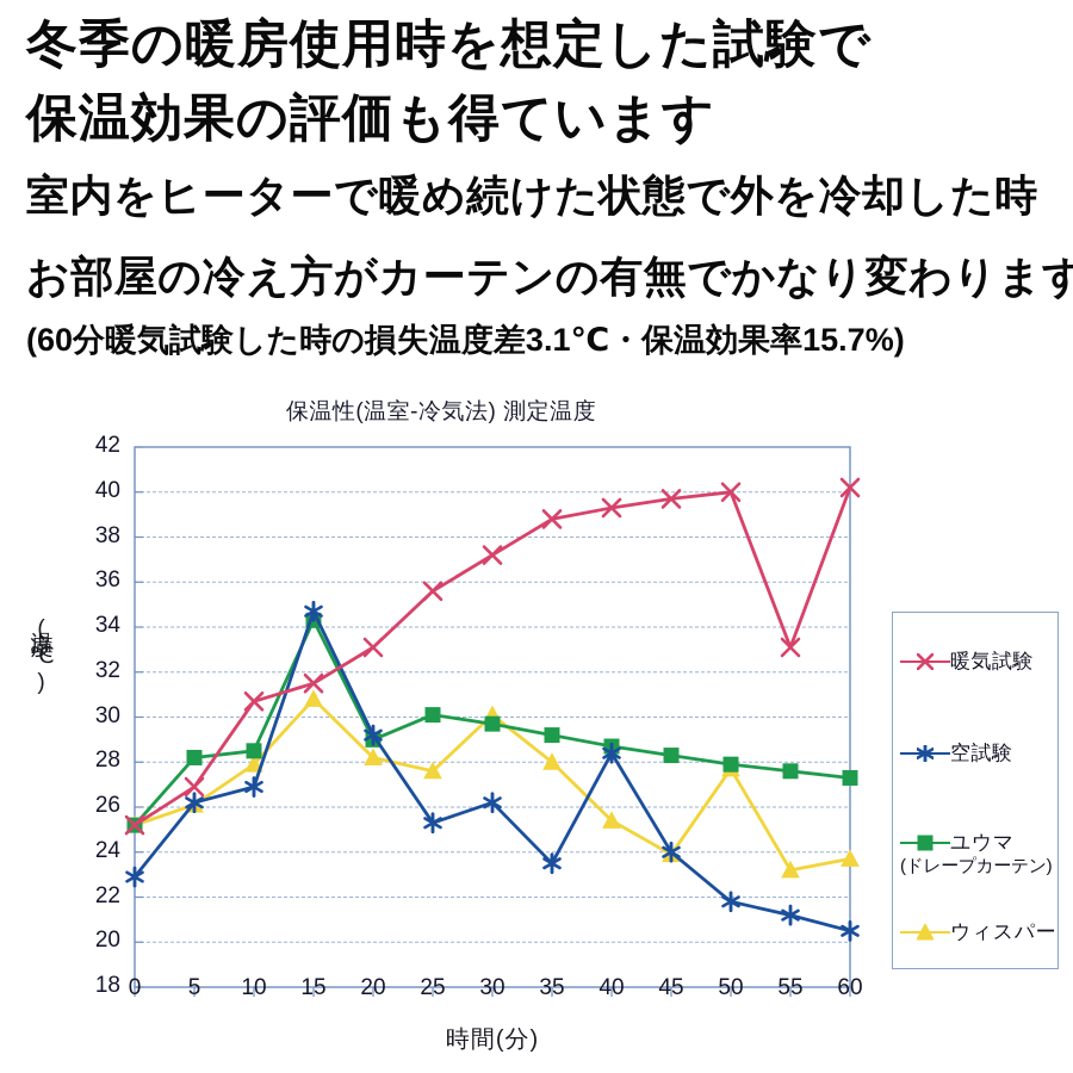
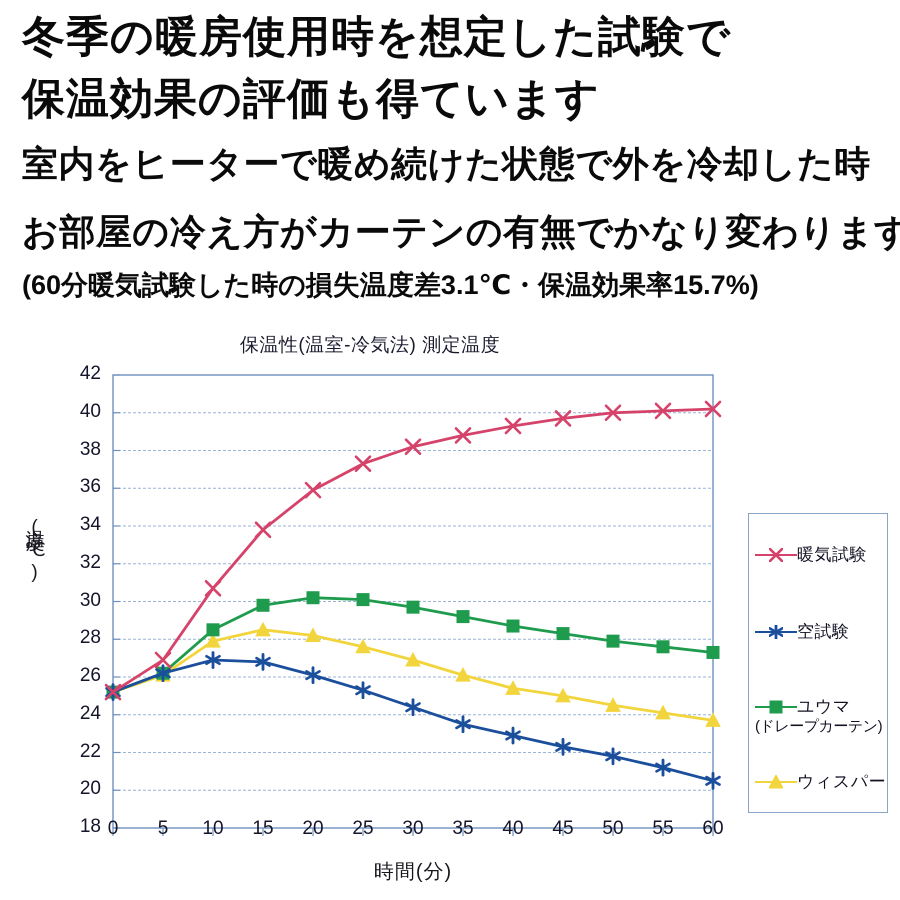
空試験/0: 22.9 -> 25.2
ユウマ/5: 28.2 -> 26.2
暖気試験/15: 31.5 -> 33.8
空試験/15: 34.7 -> 26.8
ユウマ/15: 34.3 -> 29.8
ウィスパー/15: 30.8 -> 28.5
暖気試験/20: 33.1 -> 35.9
空試験/20: 29.2 -> 26.1
ユウマ/20: 29.0 -> 30.2
暖気試験/25: 35.6 -> 37.3
暖気試験/30: 37.2 -> 38.2
空試験/30: 26.2 -> 24.4
ウィスパー/30: 30.1 -> 26.9
ウィスパー/35: 28.0 -> 26.1
空試験/40: 28.4 -> 22.9
空試験/45: 24.0 -> 22.3
ウィスパー/45: 23.9 -> 25.0
ウィスパー/50: 27.7 -> 24.5
暖気試験/55: 33.1 -> 40.1
ウィスパー/55: 23.2 -> 24.1
